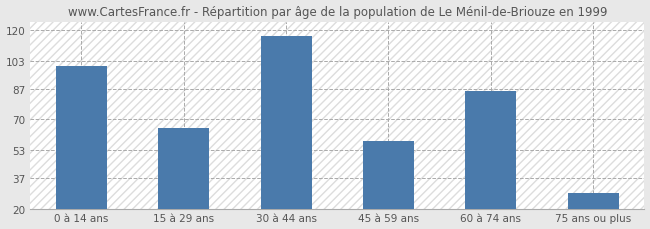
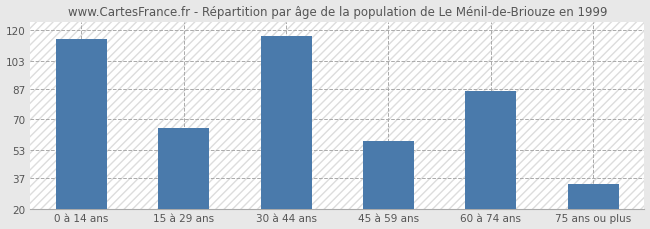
0 à 14 ans: 100 -> 115
75 ans ou plus: 29 -> 34
